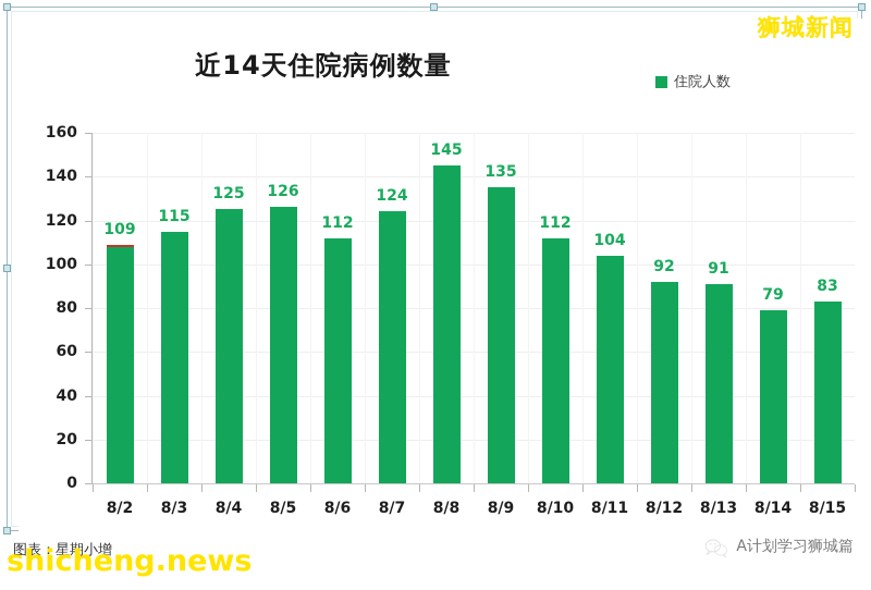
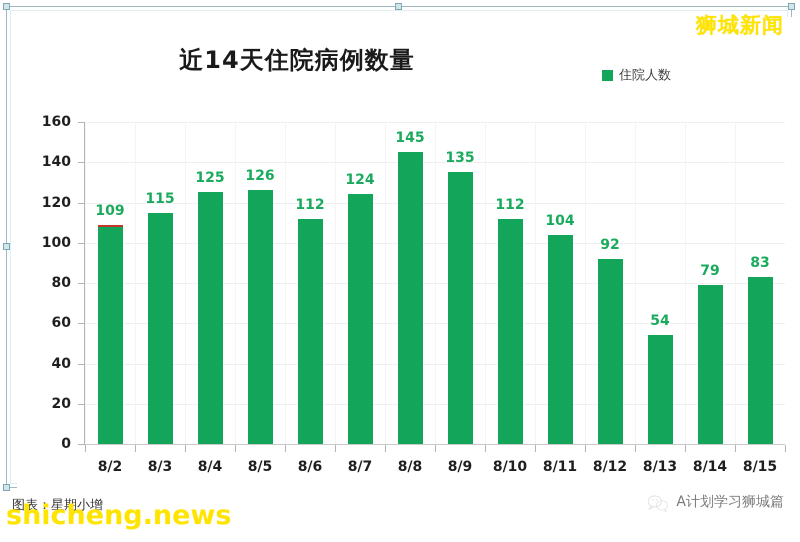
8/13: 91 -> 54
